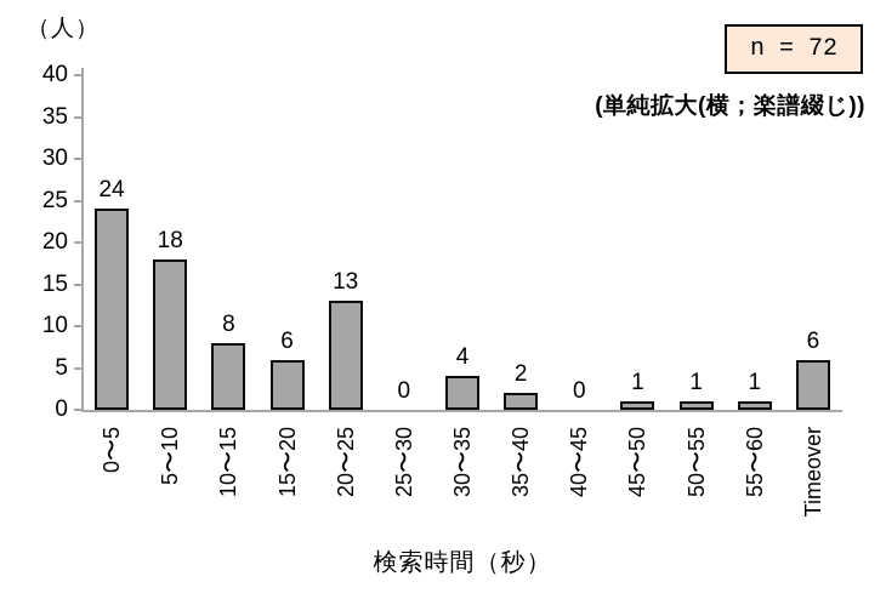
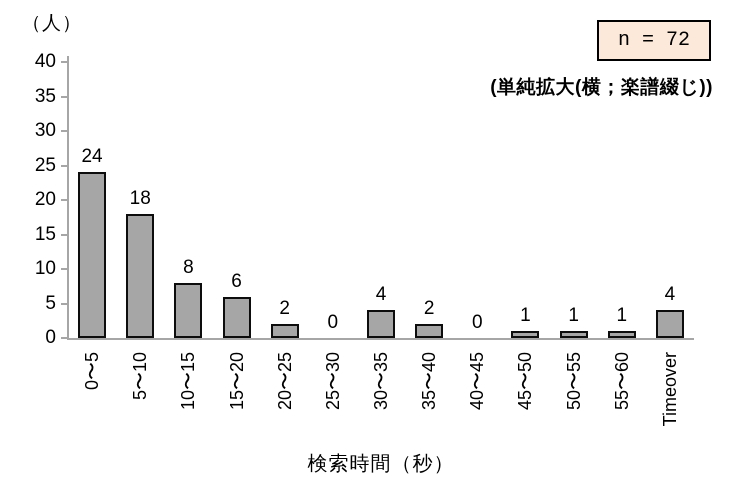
20〜25: 13 -> 2
Timeover: 6 -> 4
